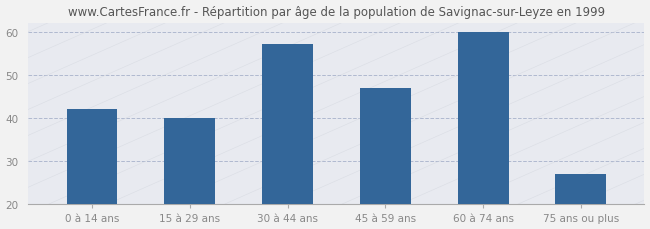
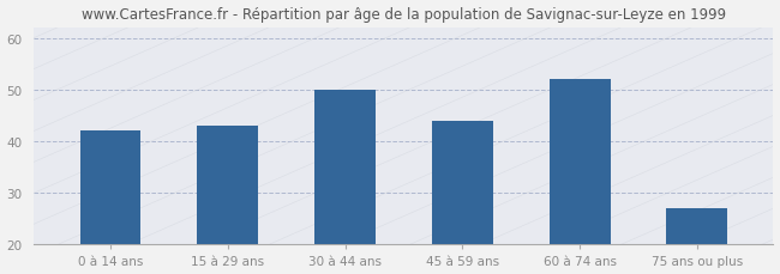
15 à 29 ans: 40 -> 43
30 à 44 ans: 57 -> 50
45 à 59 ans: 47 -> 44
60 à 74 ans: 60 -> 52
